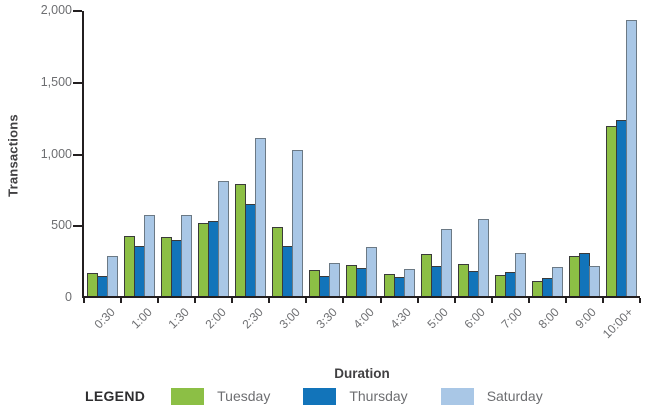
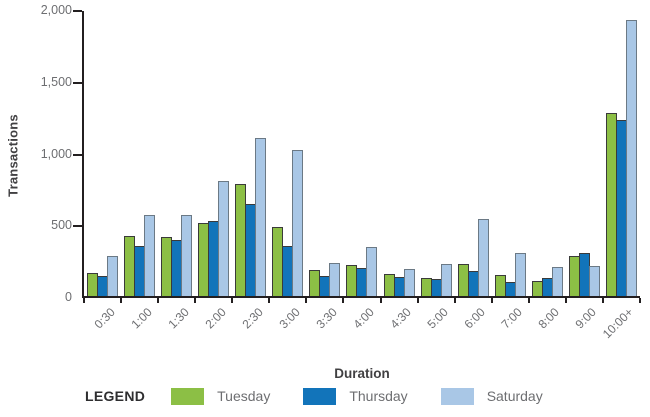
Tuesday/5:00: 310 -> 140
Thursday/5:00: 220 -> 130
Saturday/5:00: 480 -> 240
Thursday/7:00: 180 -> 110
Tuesday/10:00+: 1200 -> 1290
